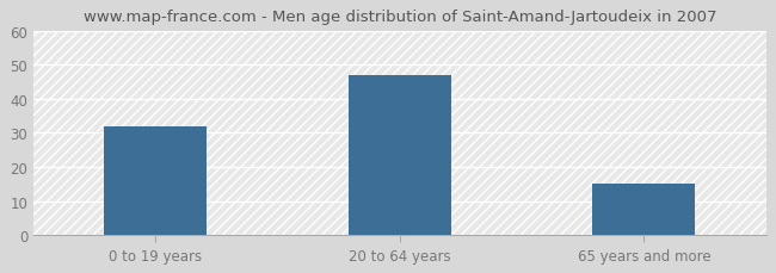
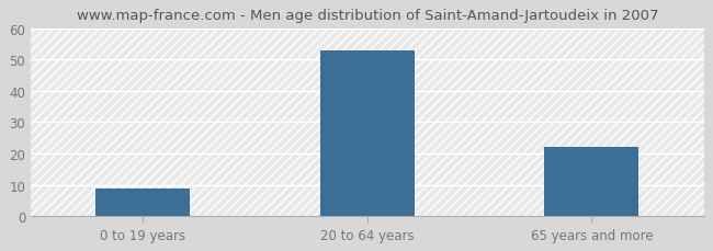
0 to 19 years: 32 -> 9
20 to 64 years: 47 -> 53
65 years and more: 15 -> 22
